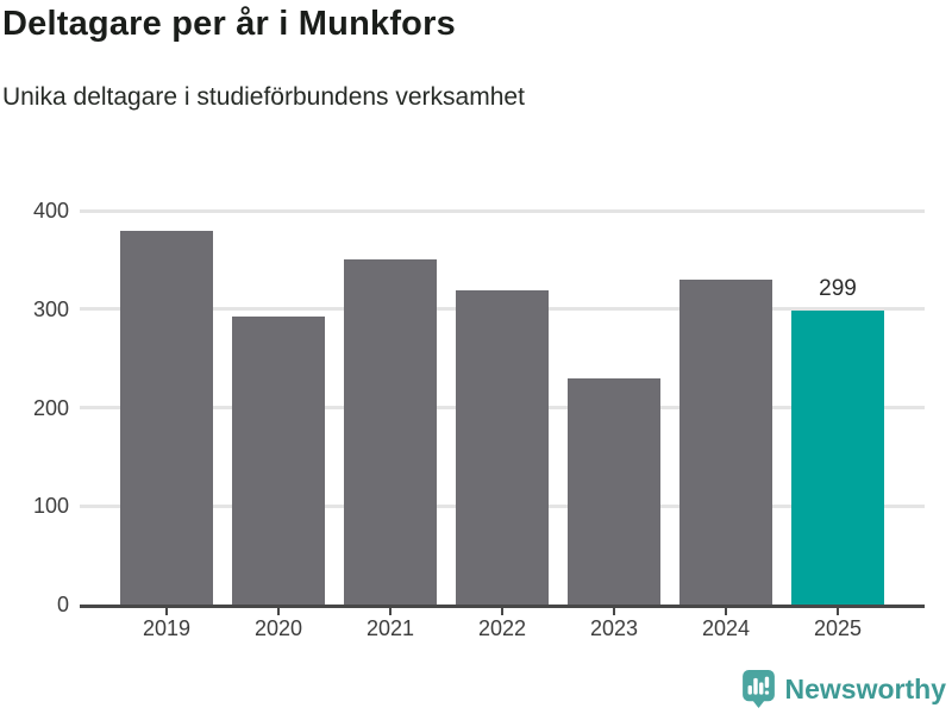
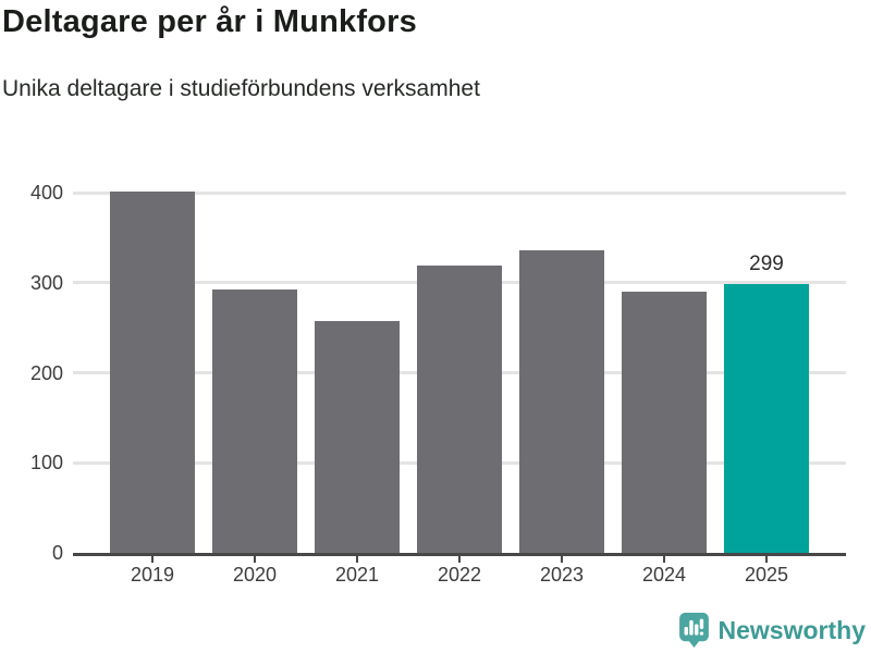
2019: 380 -> 400
2021: 350 -> 260
2023: 230 -> 340
2024: 330 -> 290
